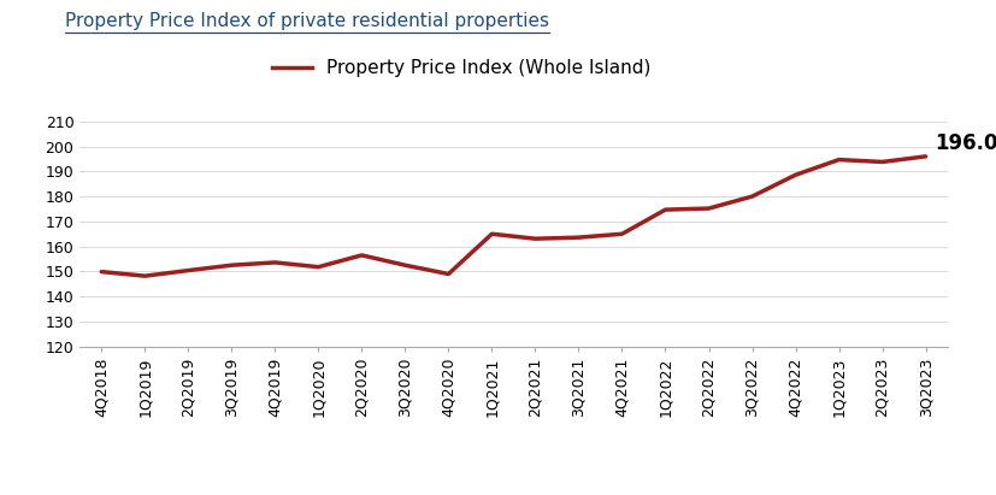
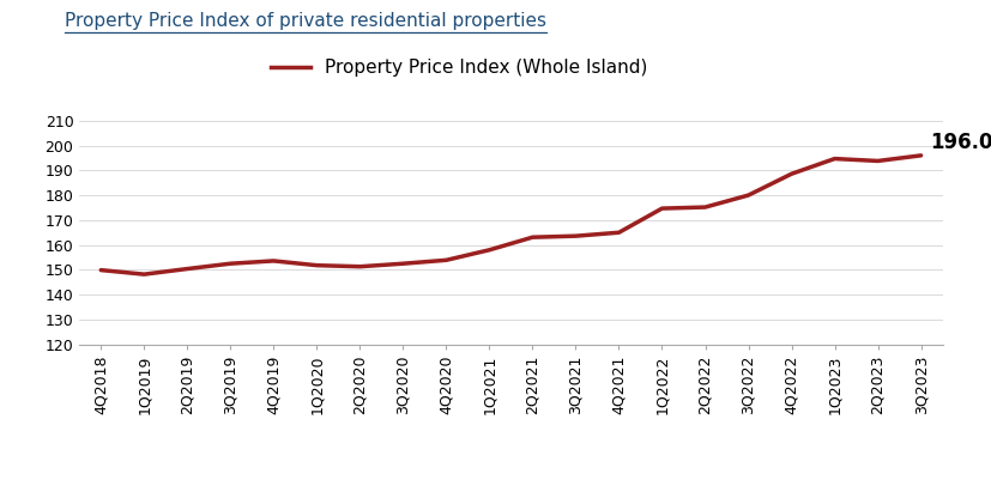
2Q2020: 156.5 -> 151.3
4Q2020: 149.0 -> 153.9
1Q2021: 165.0 -> 158.0
